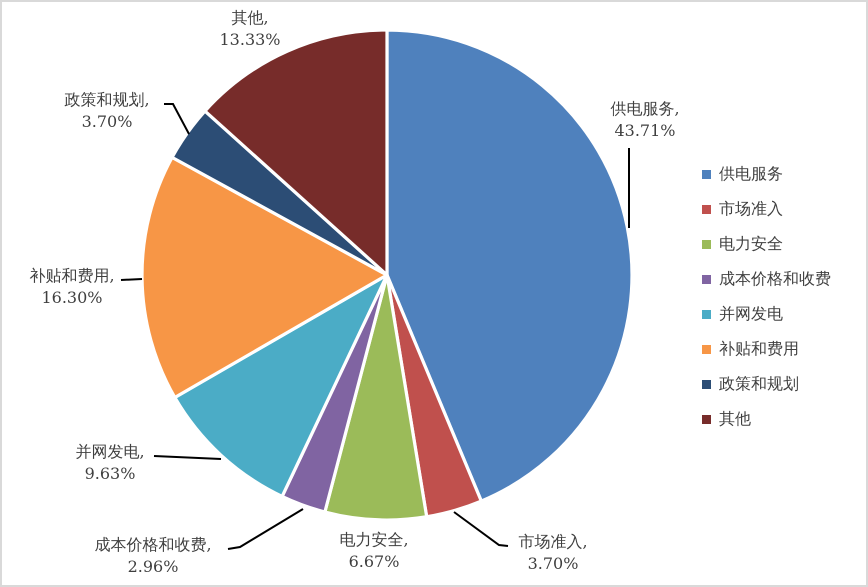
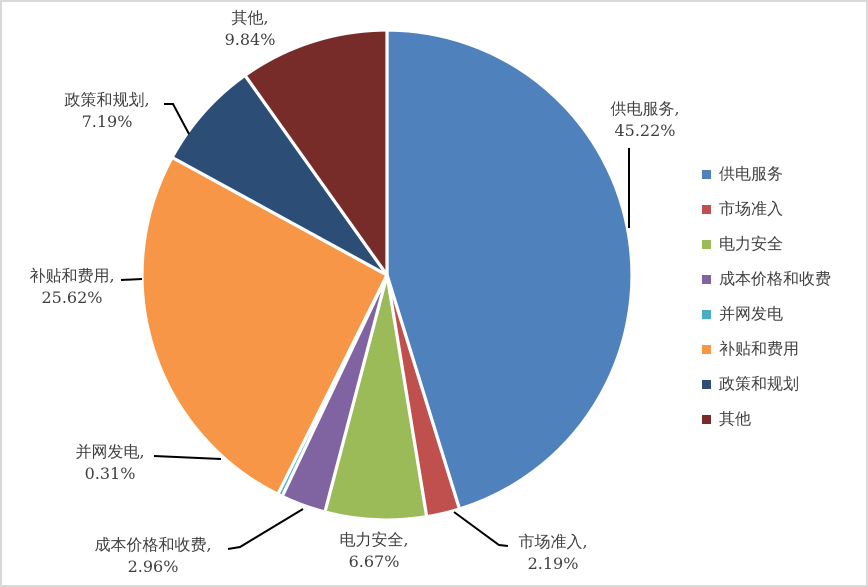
供电服务: 43.71% -> 45.22%
市场准入: 3.70% -> 2.19%
并网发电: 9.63% -> 0.31%
补贴和费用: 16.30% -> 25.62%
政策和规划: 3.70% -> 7.19%
其他: 13.33% -> 9.84%
